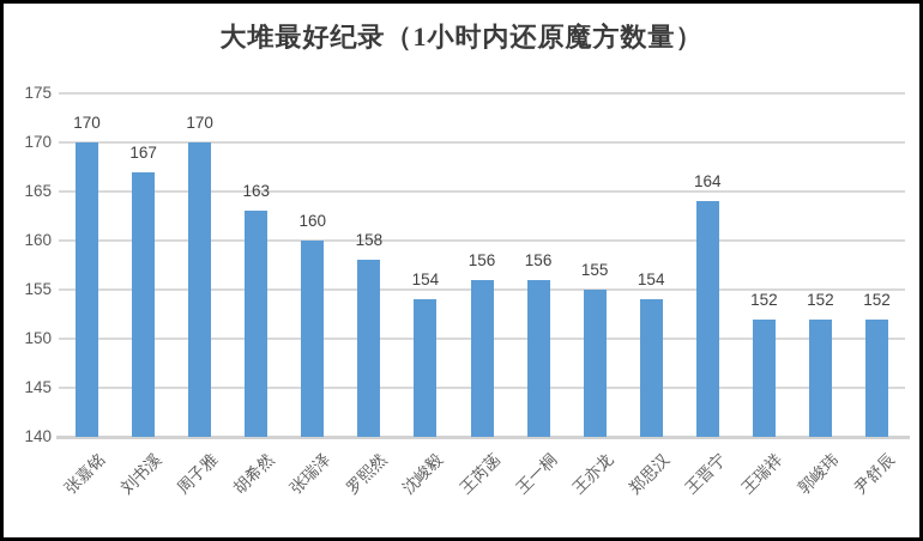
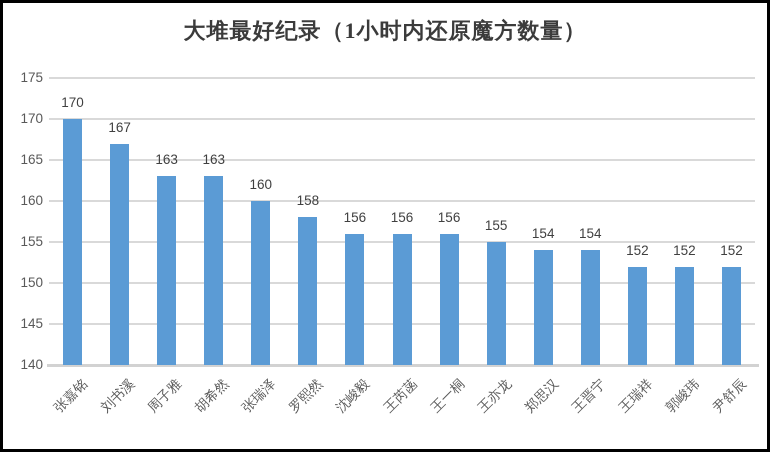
周子雅: 170 -> 163
沈峻毅: 154 -> 156
王晋宁: 164 -> 154
